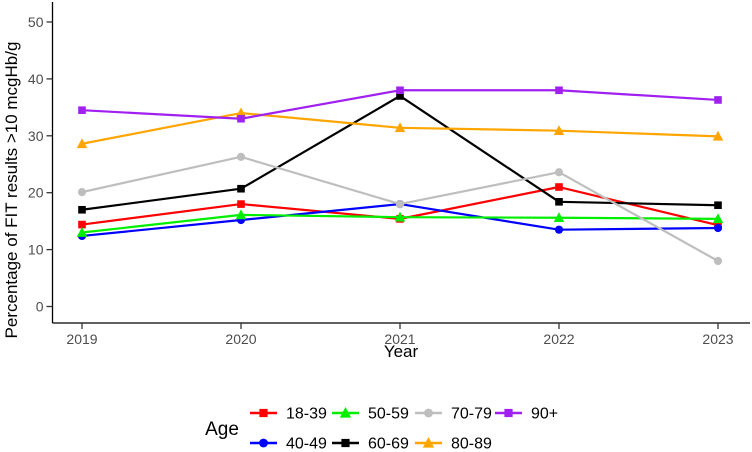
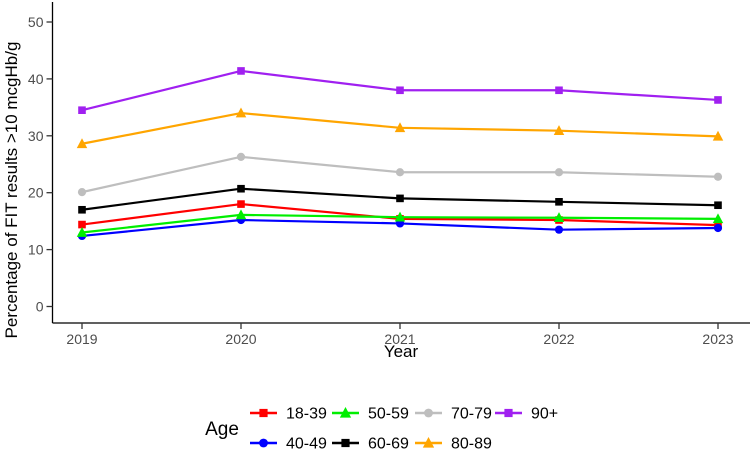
90+/2020: 33 -> 41
40-49/2021: 18 -> 15
60-69/2021: 37 -> 19
70-79/2021: 18 -> 24
18-39/2022: 21 -> 15
70-79/2023: 8 -> 23
